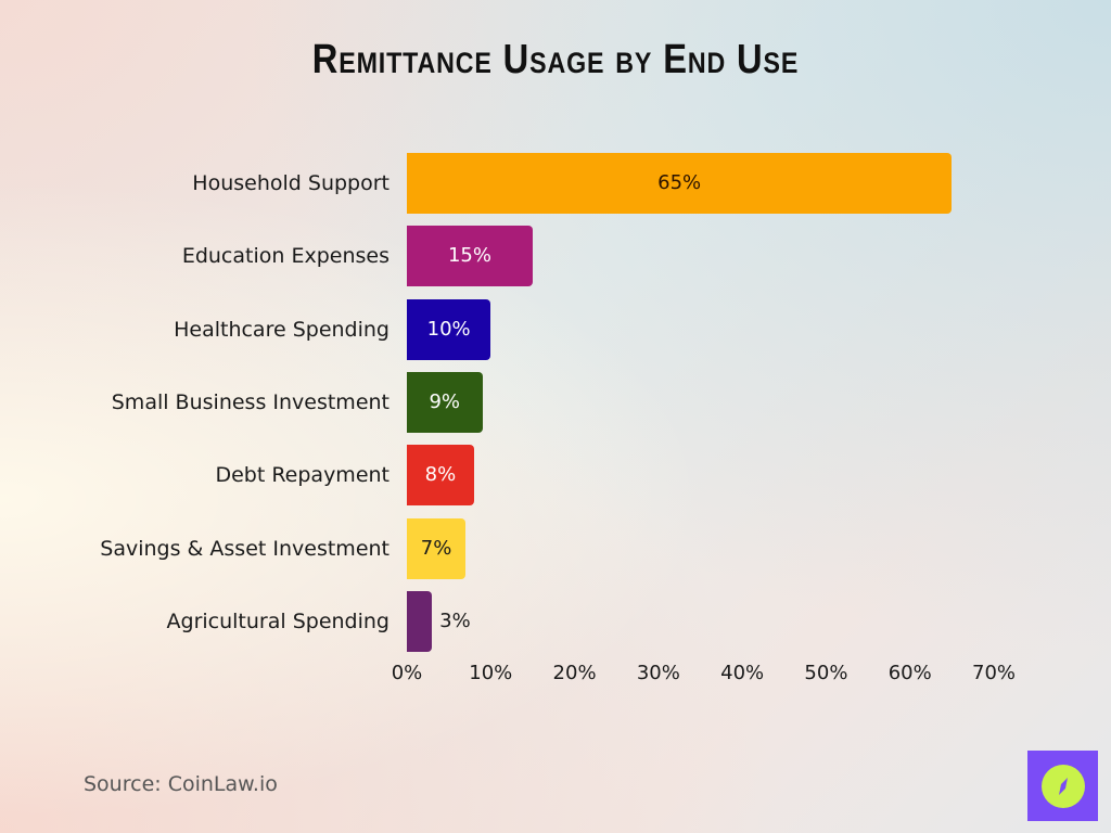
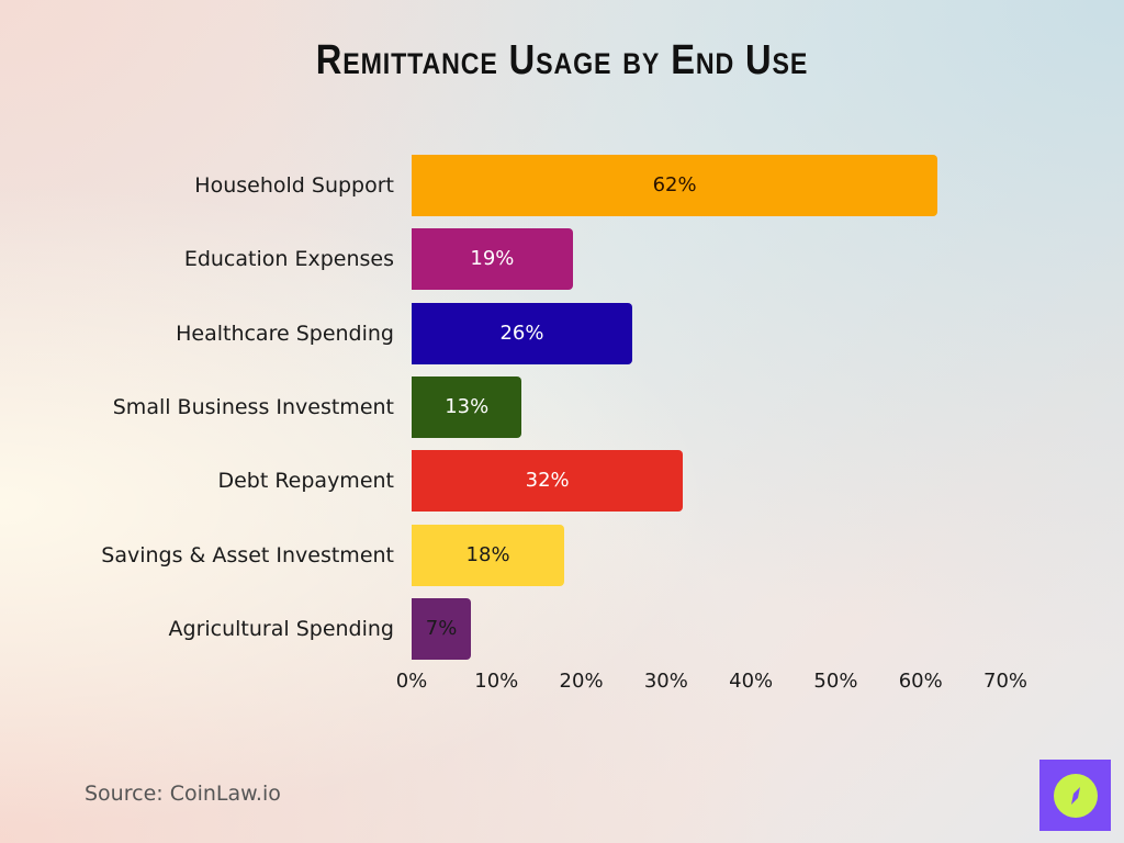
Household Support: 65% -> 62%
Education Expenses: 15% -> 19%
Healthcare Spending: 10% -> 26%
Small Business Investment: 9% -> 13%
Debt Repayment: 8% -> 32%
Savings & Asset Investment: 7% -> 18%
Agricultural Spending: 3% -> 7%
